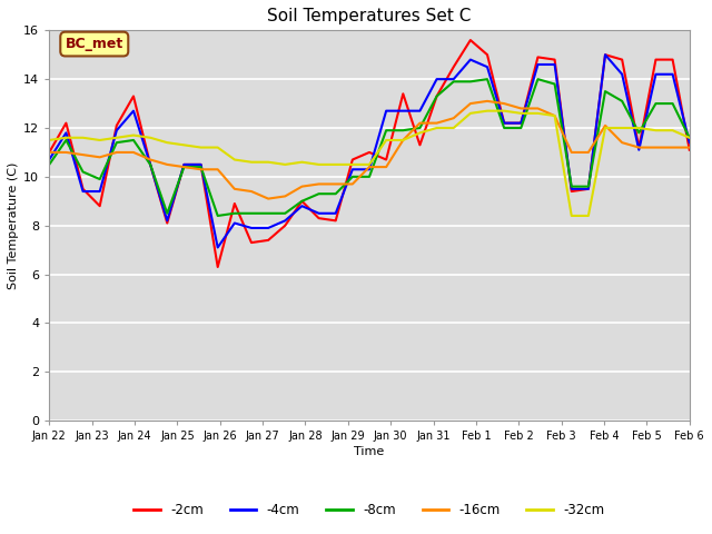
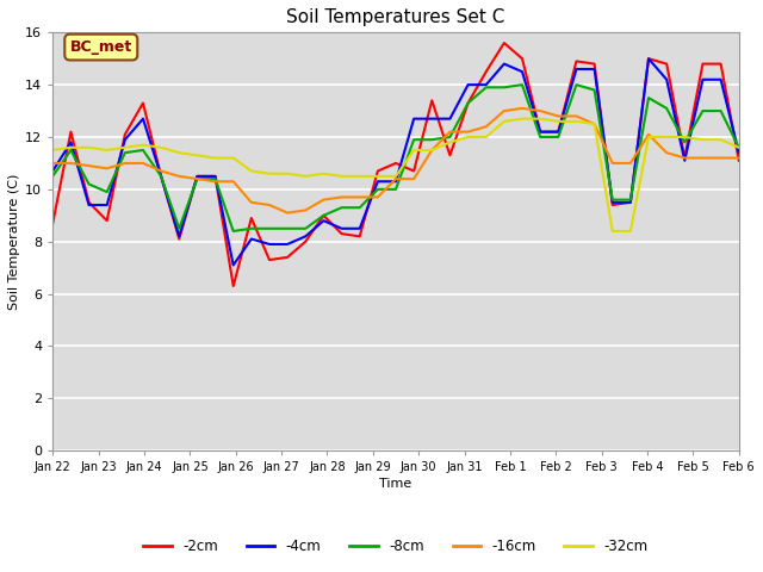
-2cm/Jan 22: 11.0 -> 8.7
